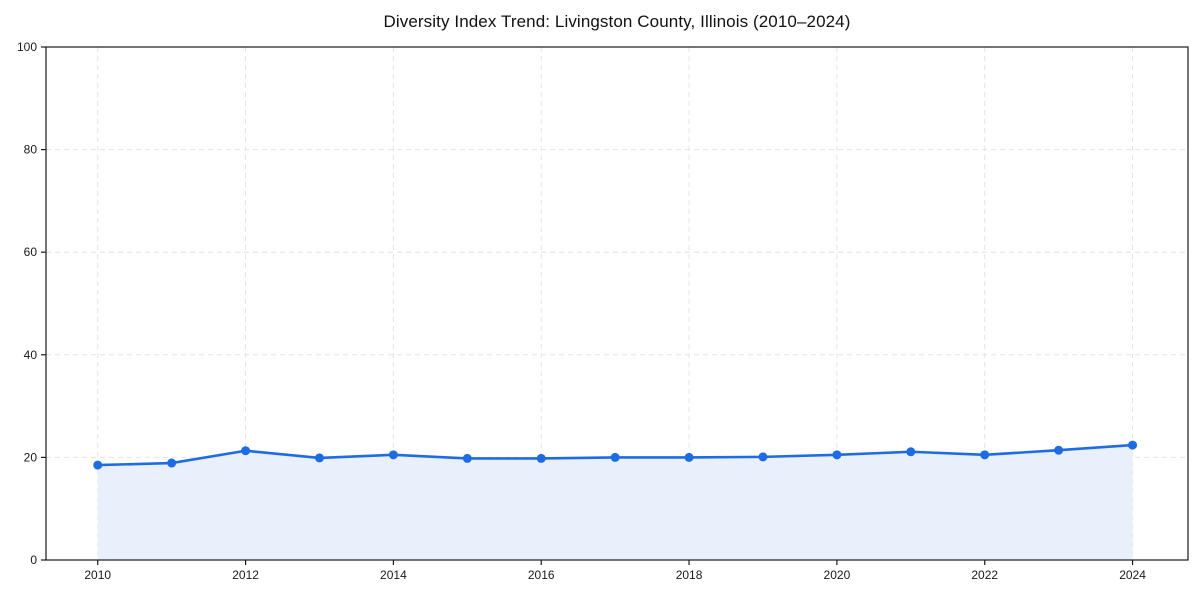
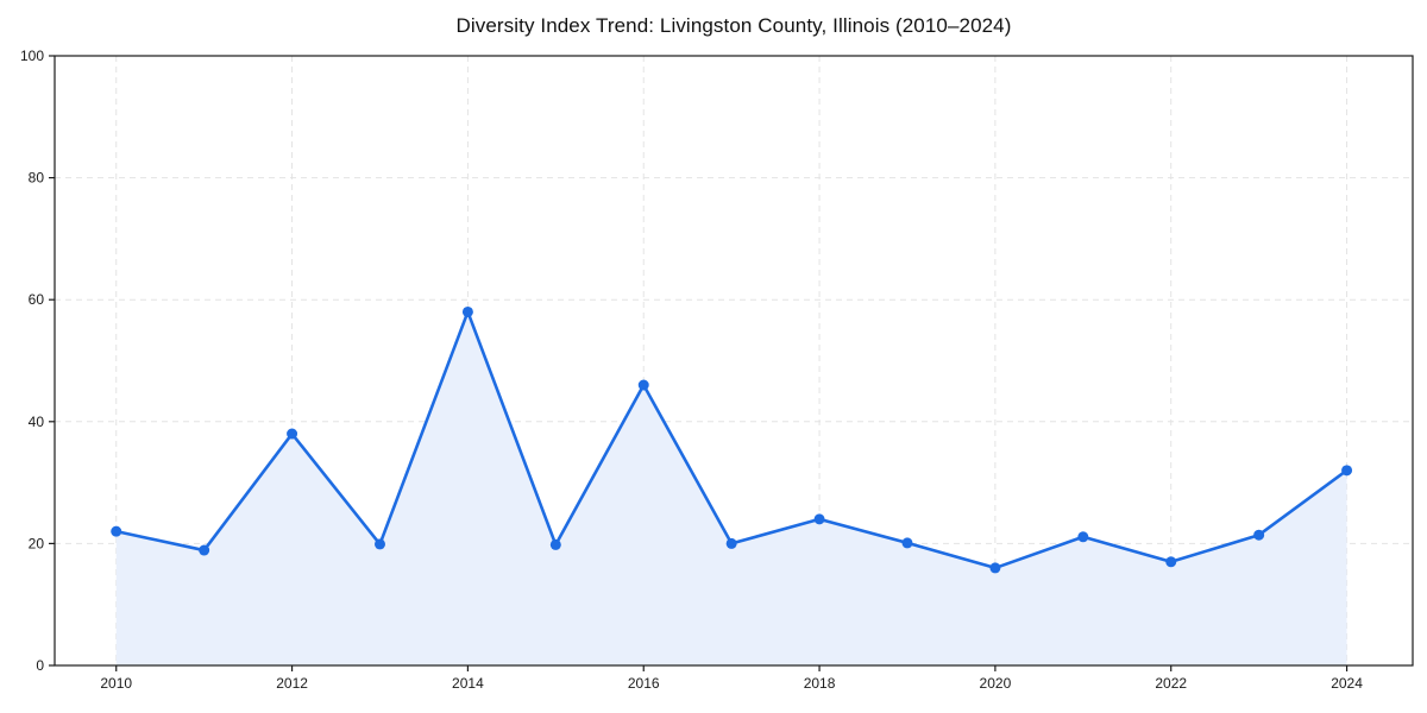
2010: 18 -> 22
2012: 21 -> 38
2014: 20 -> 58
2016: 20 -> 46
2018: 20 -> 24
2020: 20 -> 16
2022: 20 -> 17
2024: 22 -> 32
